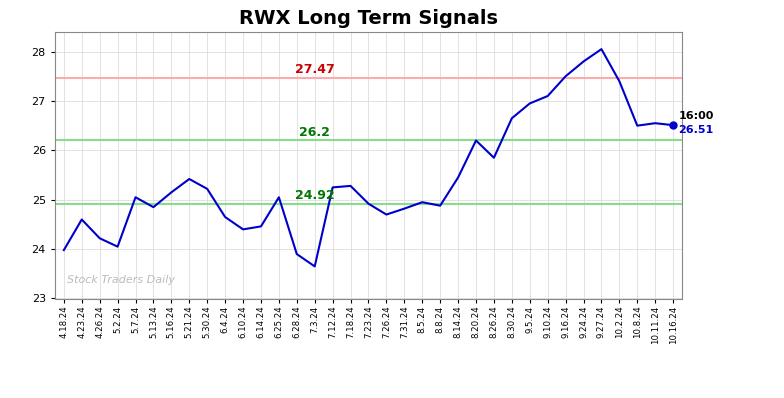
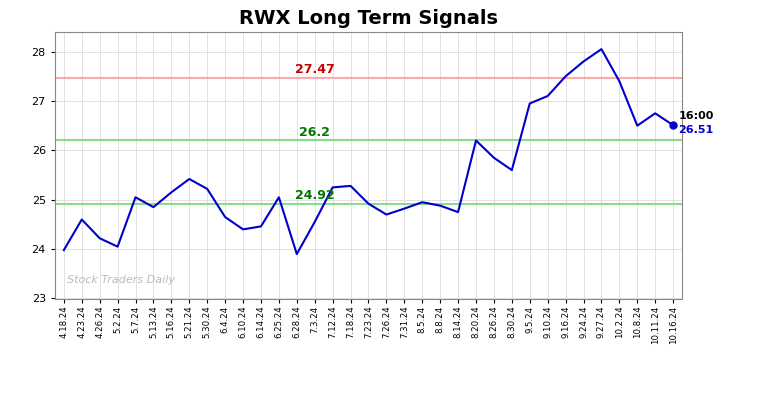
7.3.24: 23.65 -> 24.55
8.14.24: 25.45 -> 24.75
8.30.24: 26.65 -> 25.60
10.11.24: 26.55 -> 26.75
